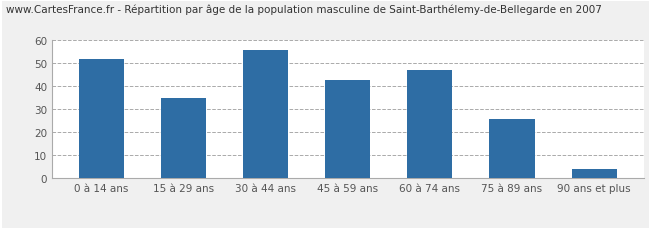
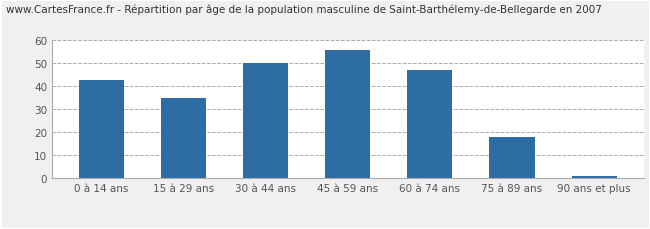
0 à 14 ans: 52 -> 43
30 à 44 ans: 56 -> 50
45 à 59 ans: 43 -> 56
75 à 89 ans: 26 -> 18
90 ans et plus: 4 -> 1
